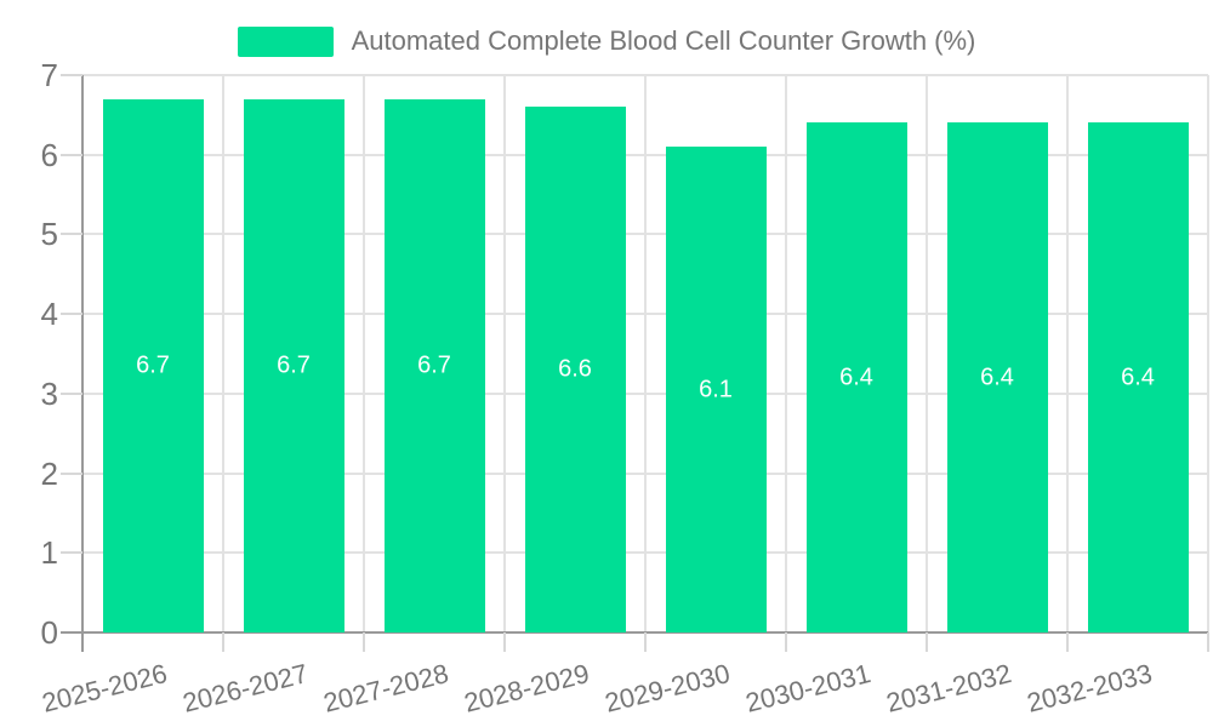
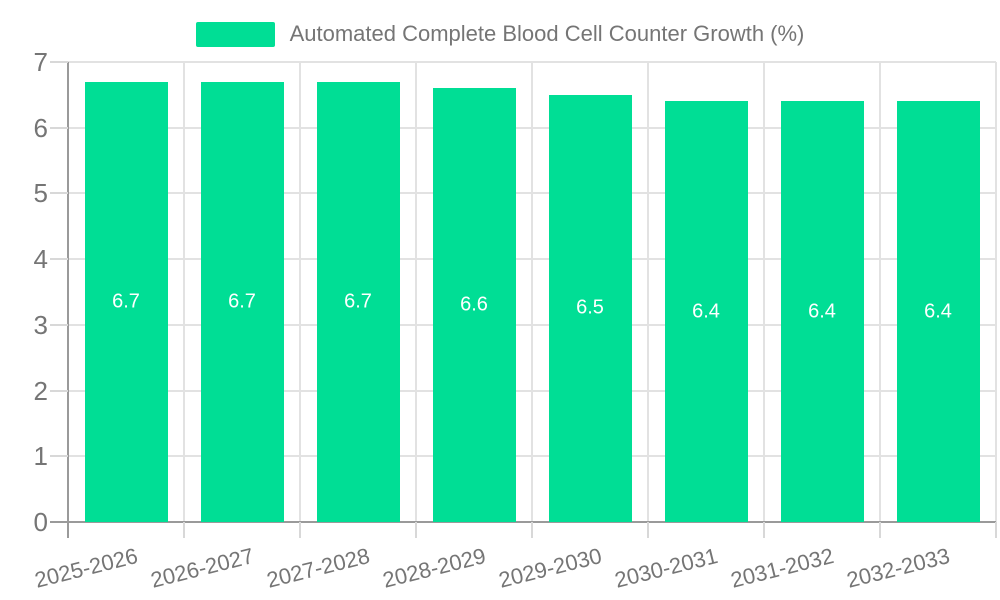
2029-2030: 6.1 -> 6.5
